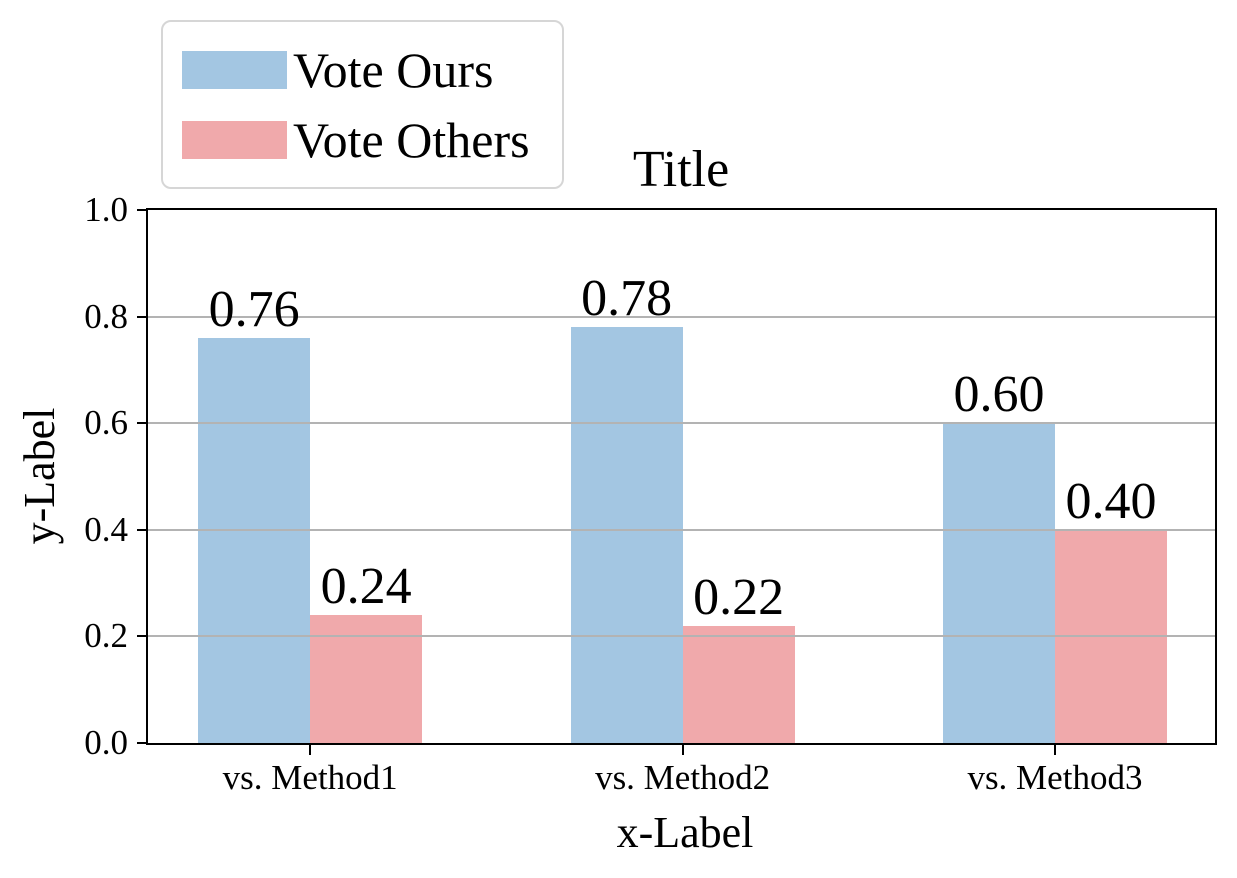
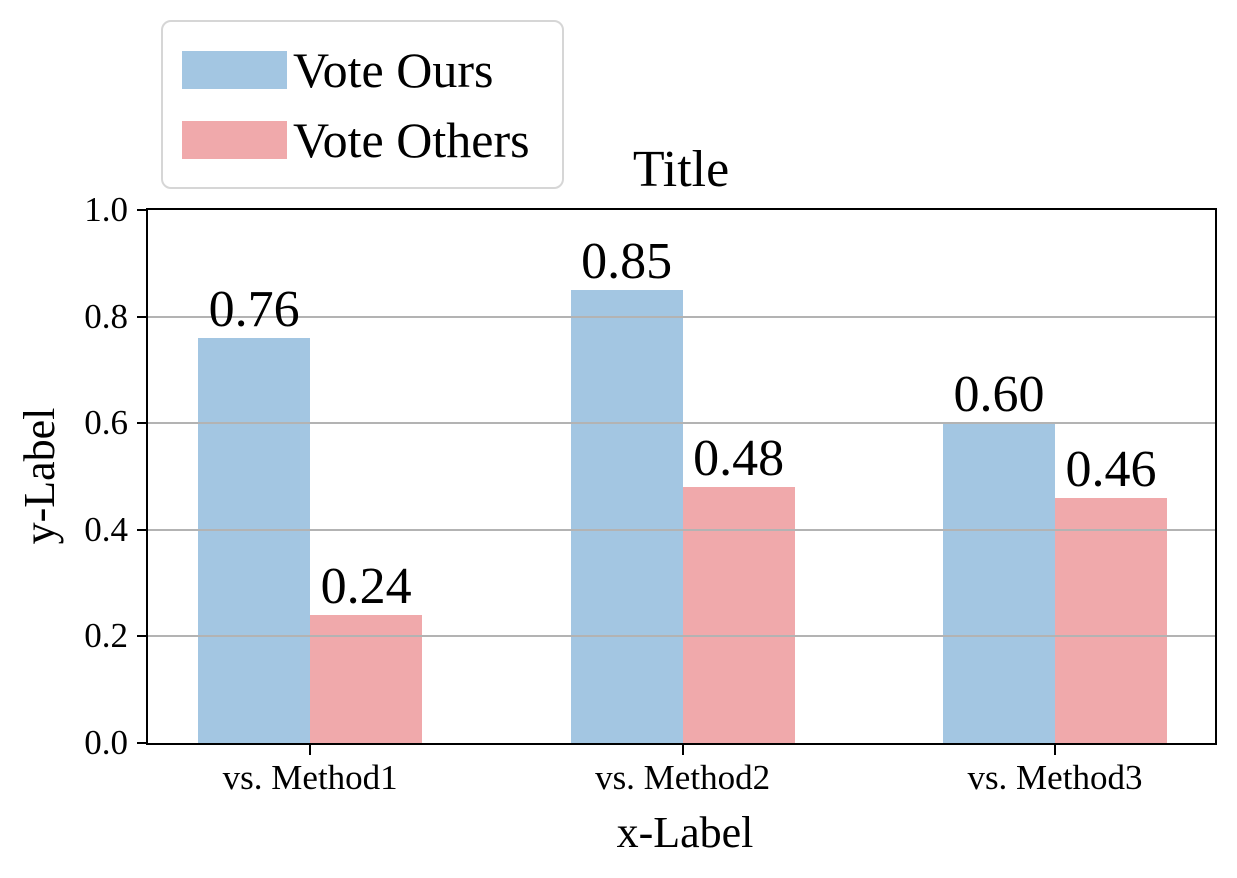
Vote Ours/vs. Method2: 0.78 -> 0.85
Vote Others/vs. Method2: 0.22 -> 0.48
Vote Others/vs. Method3: 0.40 -> 0.46
